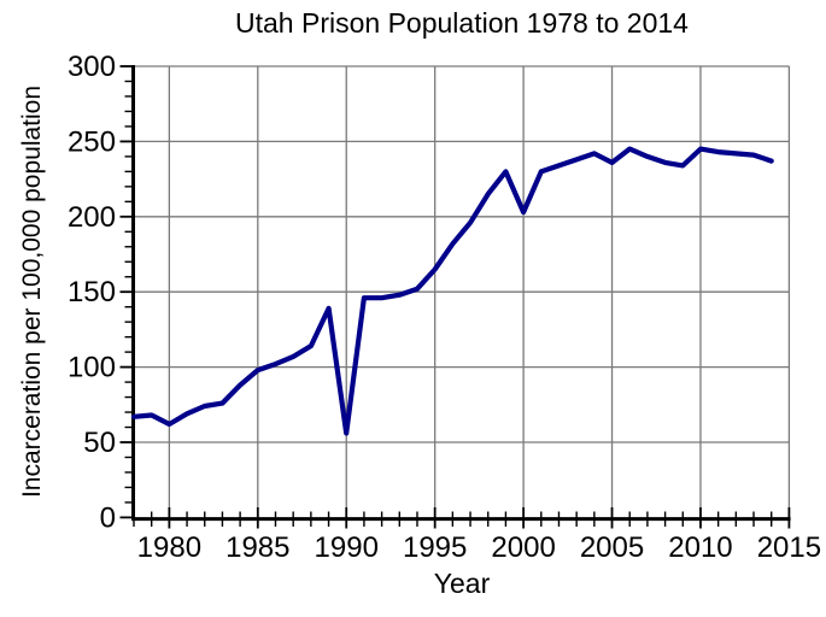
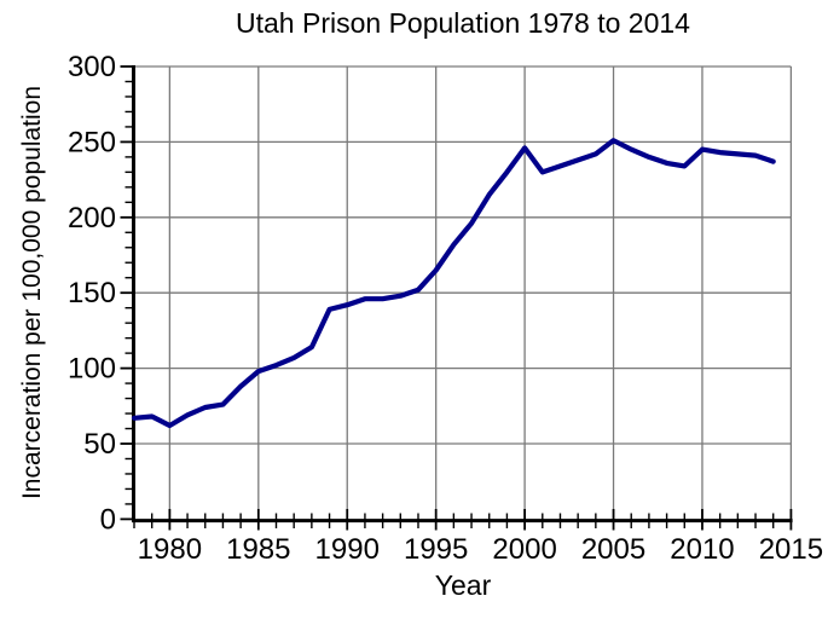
1990: 56 -> 142
2000: 203 -> 246
2005: 236 -> 251
